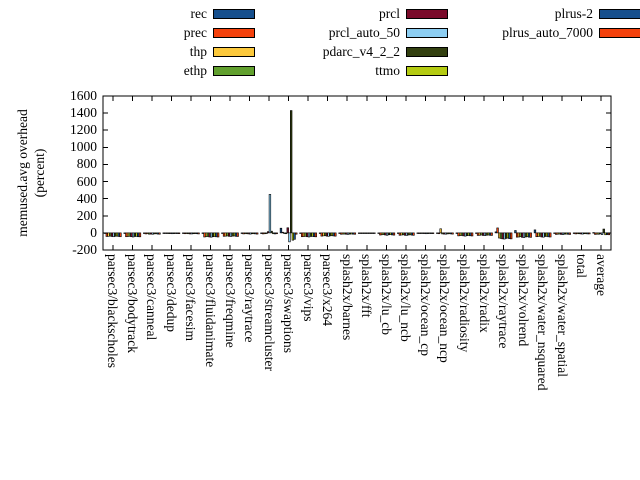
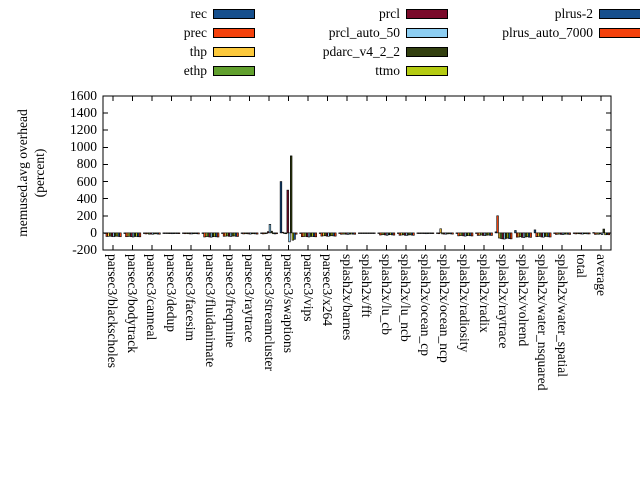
prcl_auto_50/parsec3/streamcluster: 400 -> 100
rec/parsec3/swaptions: 100 -> 600
prcl/parsec3/swaptions: 100 -> 500
pdarc_v4_2_2/parsec3/swaptions: 1400 -> 900
prec/splash2x/raytrace: 100 -> 200
